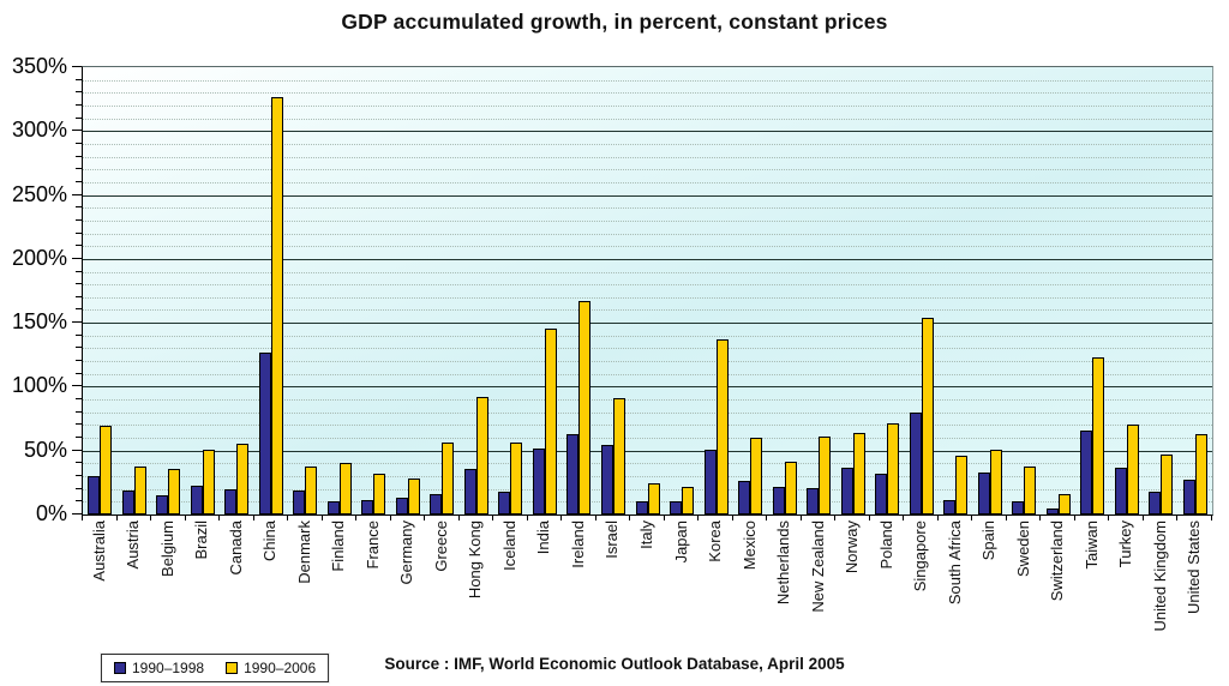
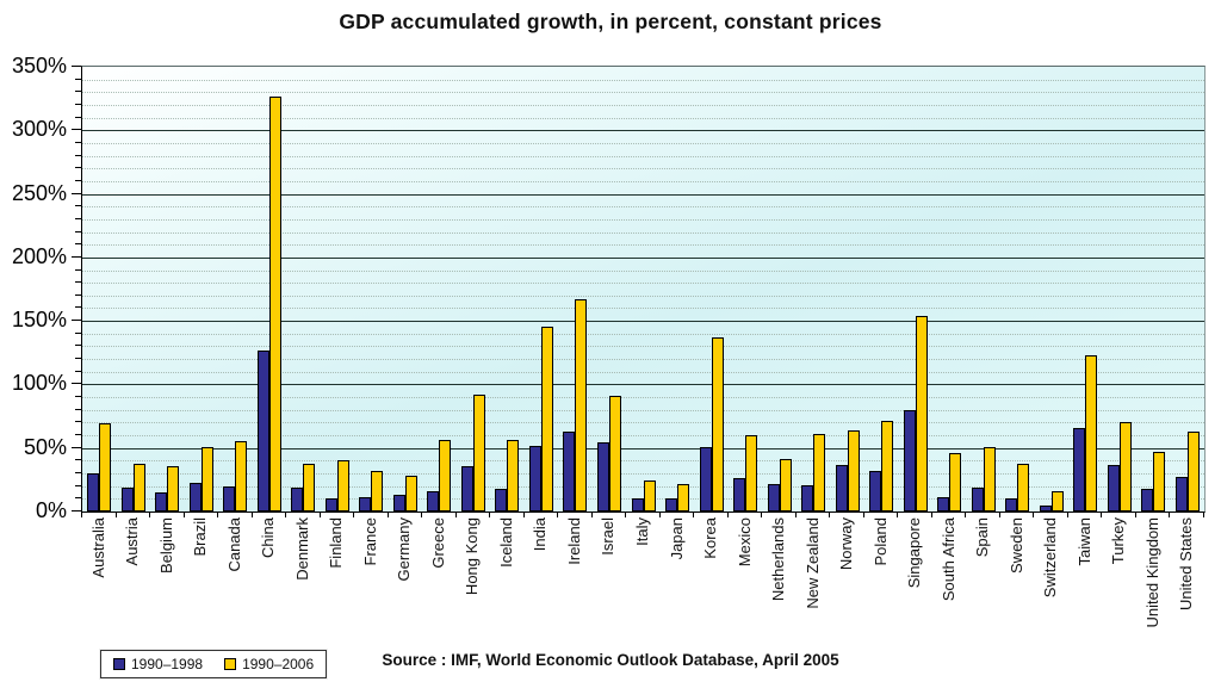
1990–1998/Spain: 33% -> 19%
